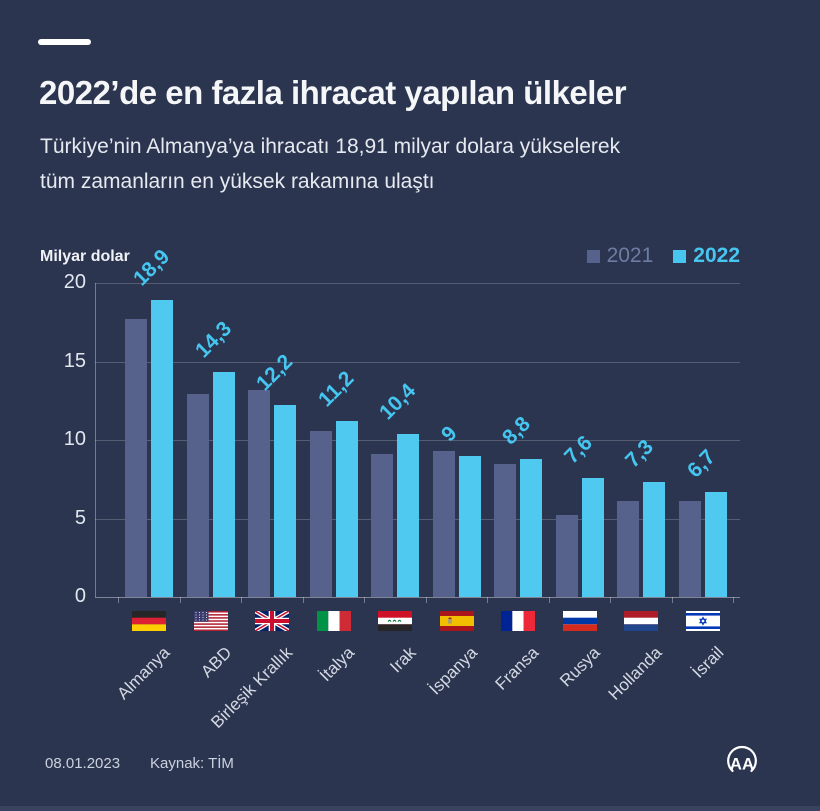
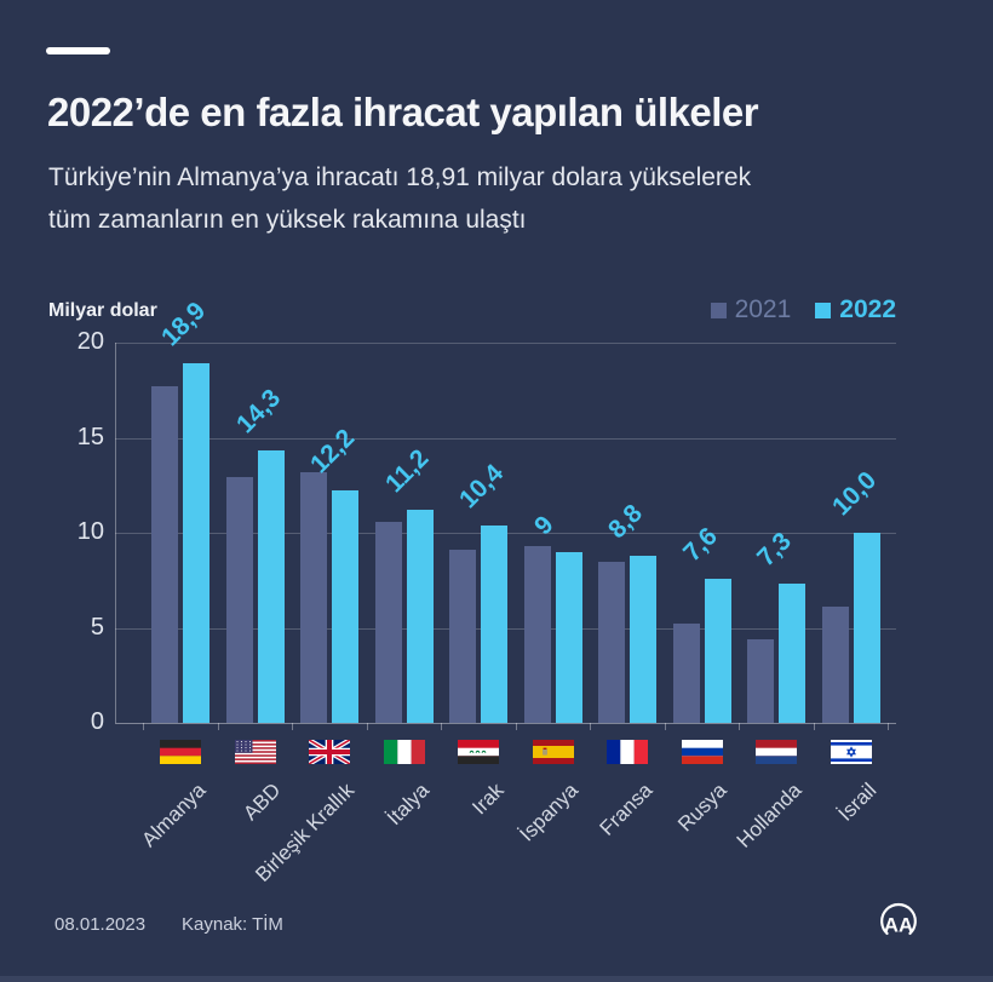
2021/Hollanda: 6.1 -> 4.4
2022/İsrail: 6,7 -> 10,0
